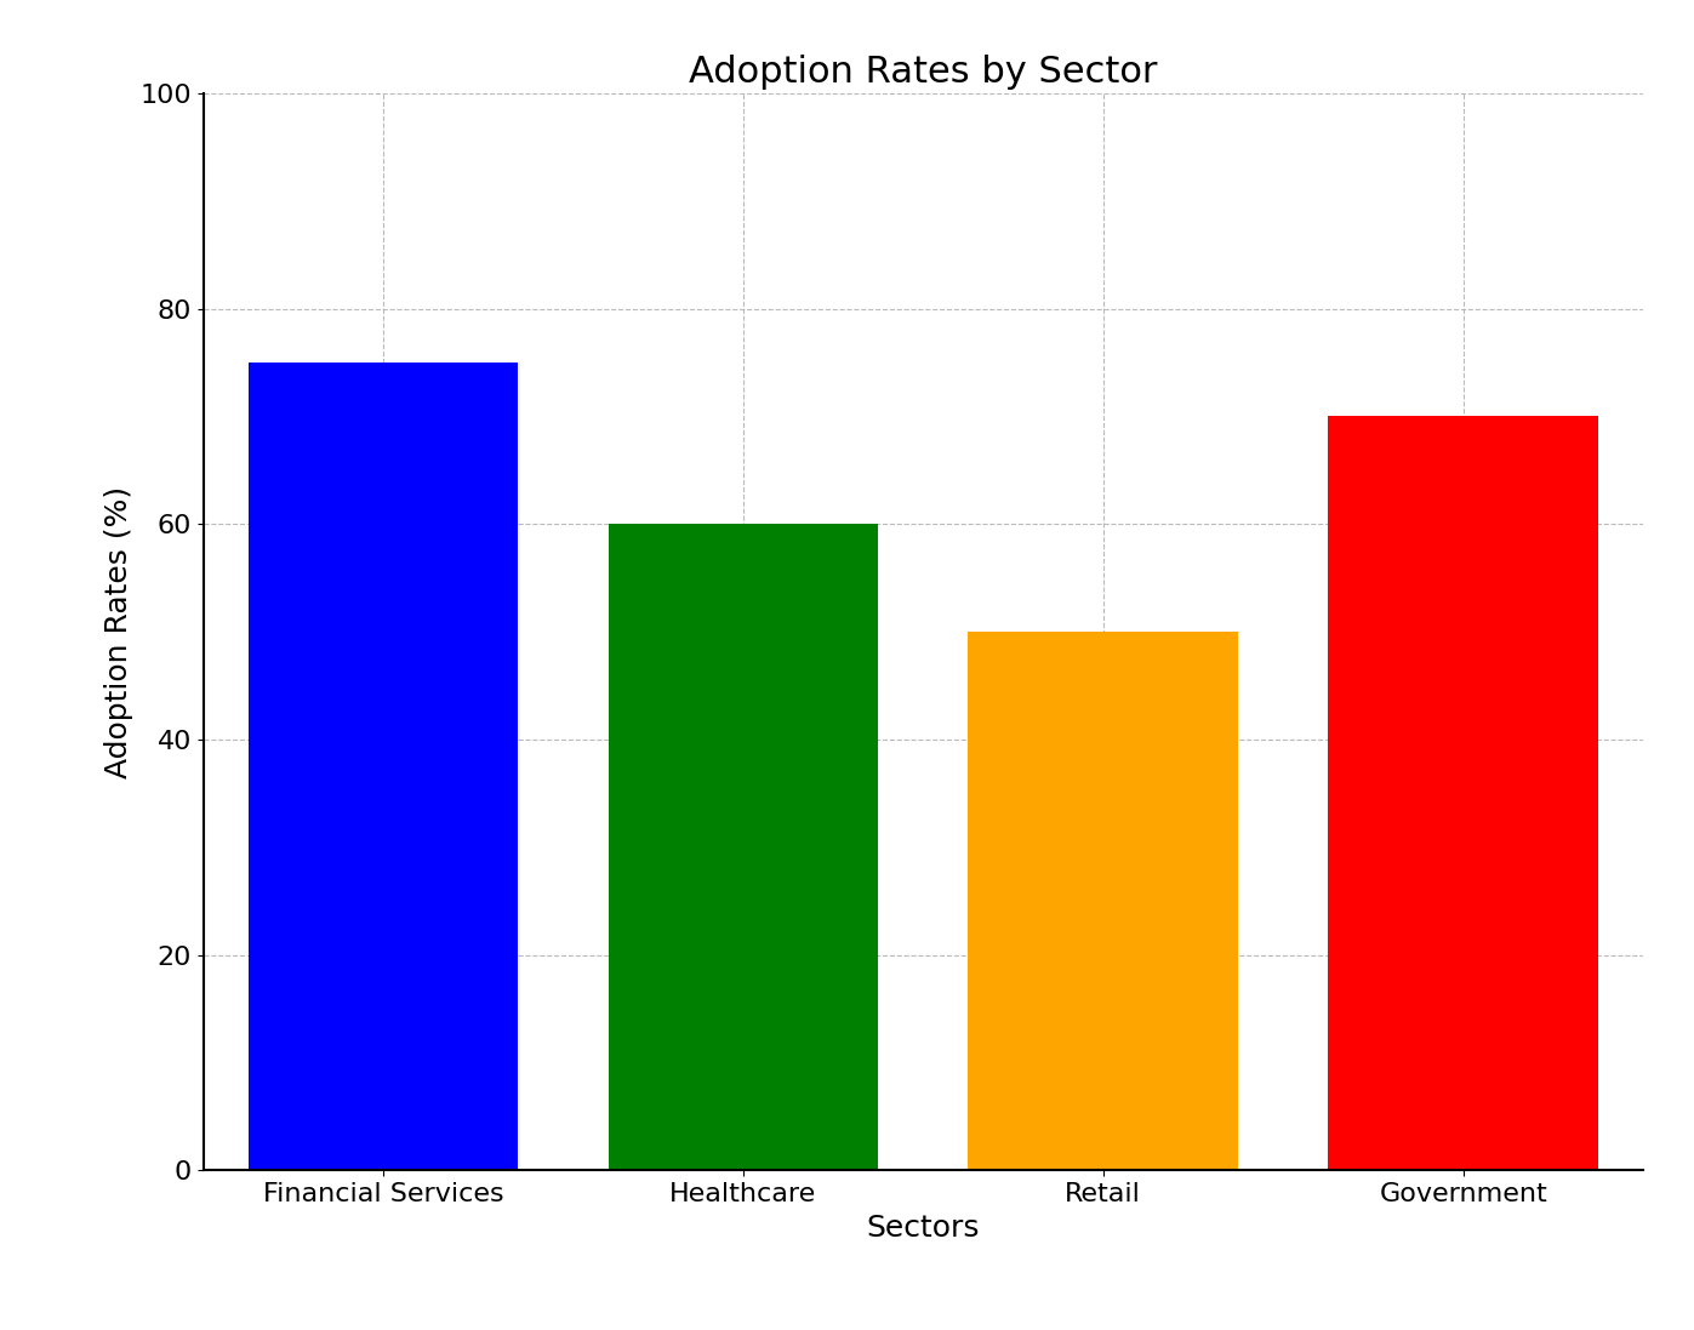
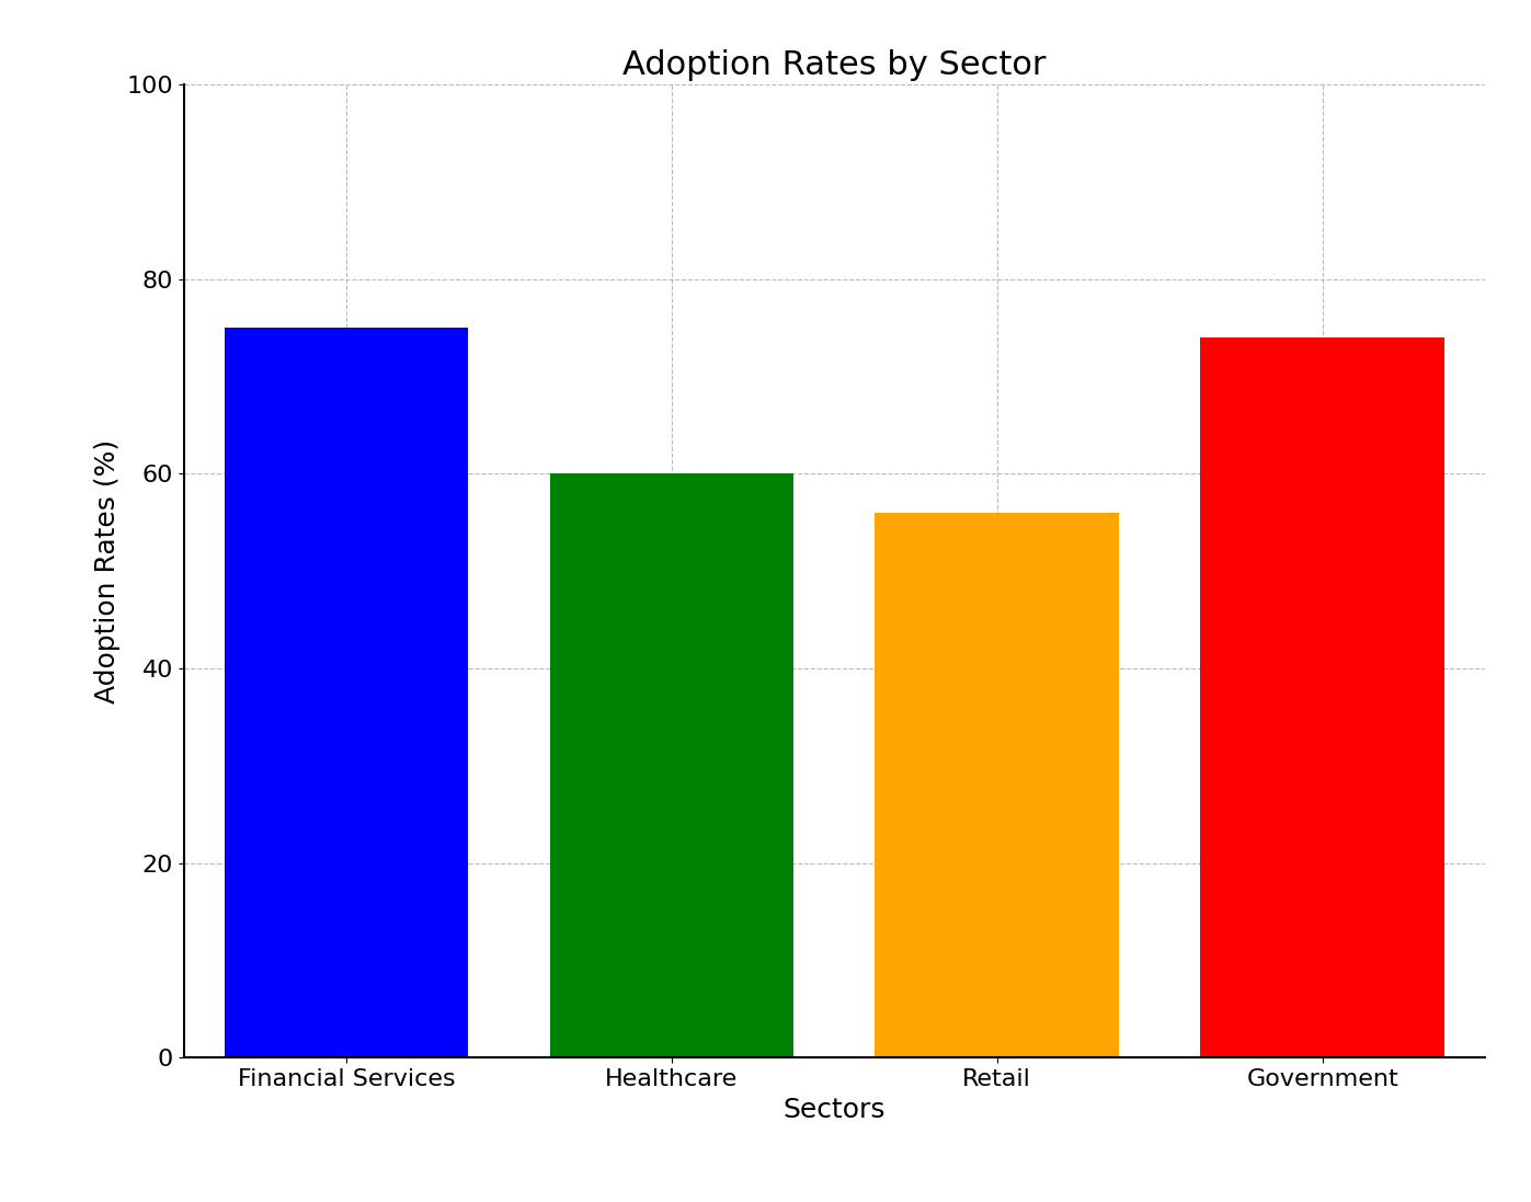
Retail: 50 -> 56
Government: 70 -> 74
